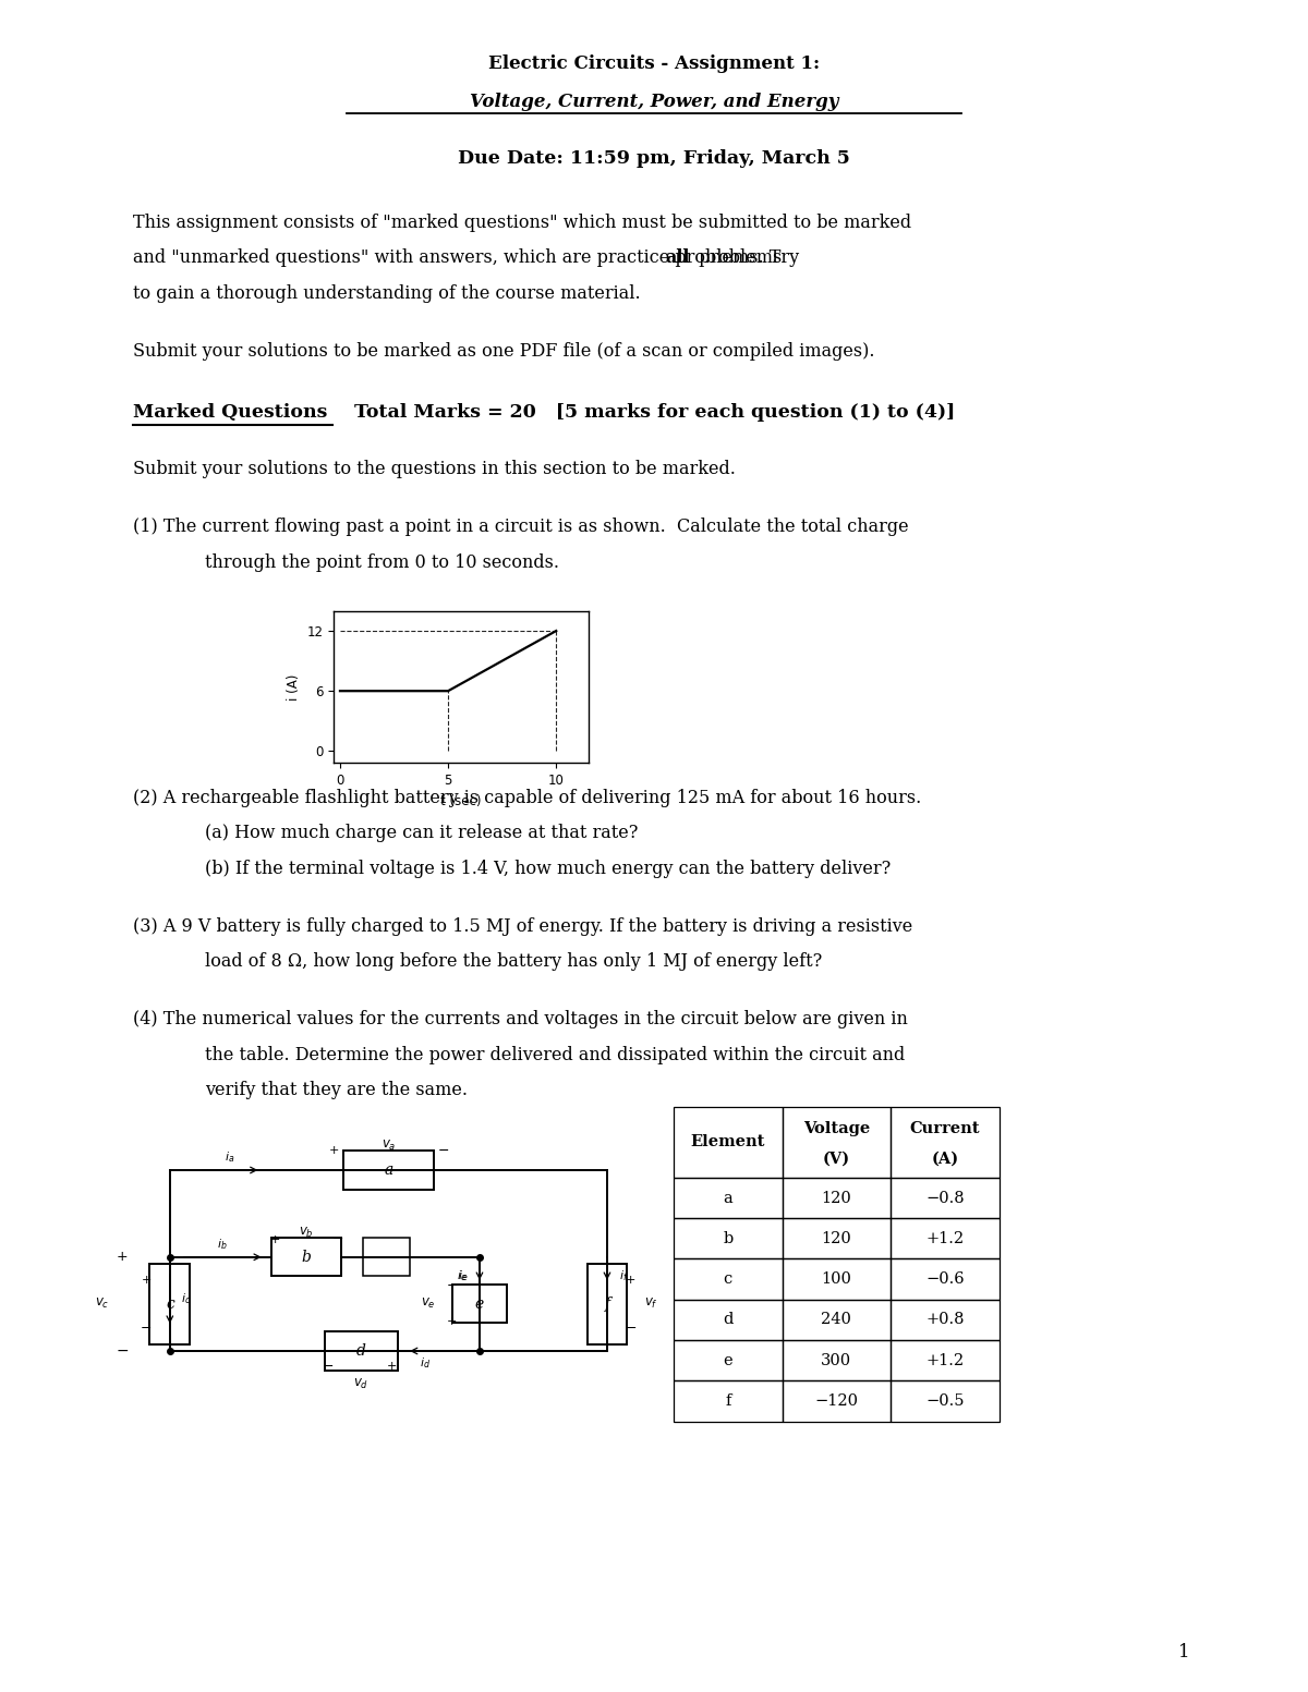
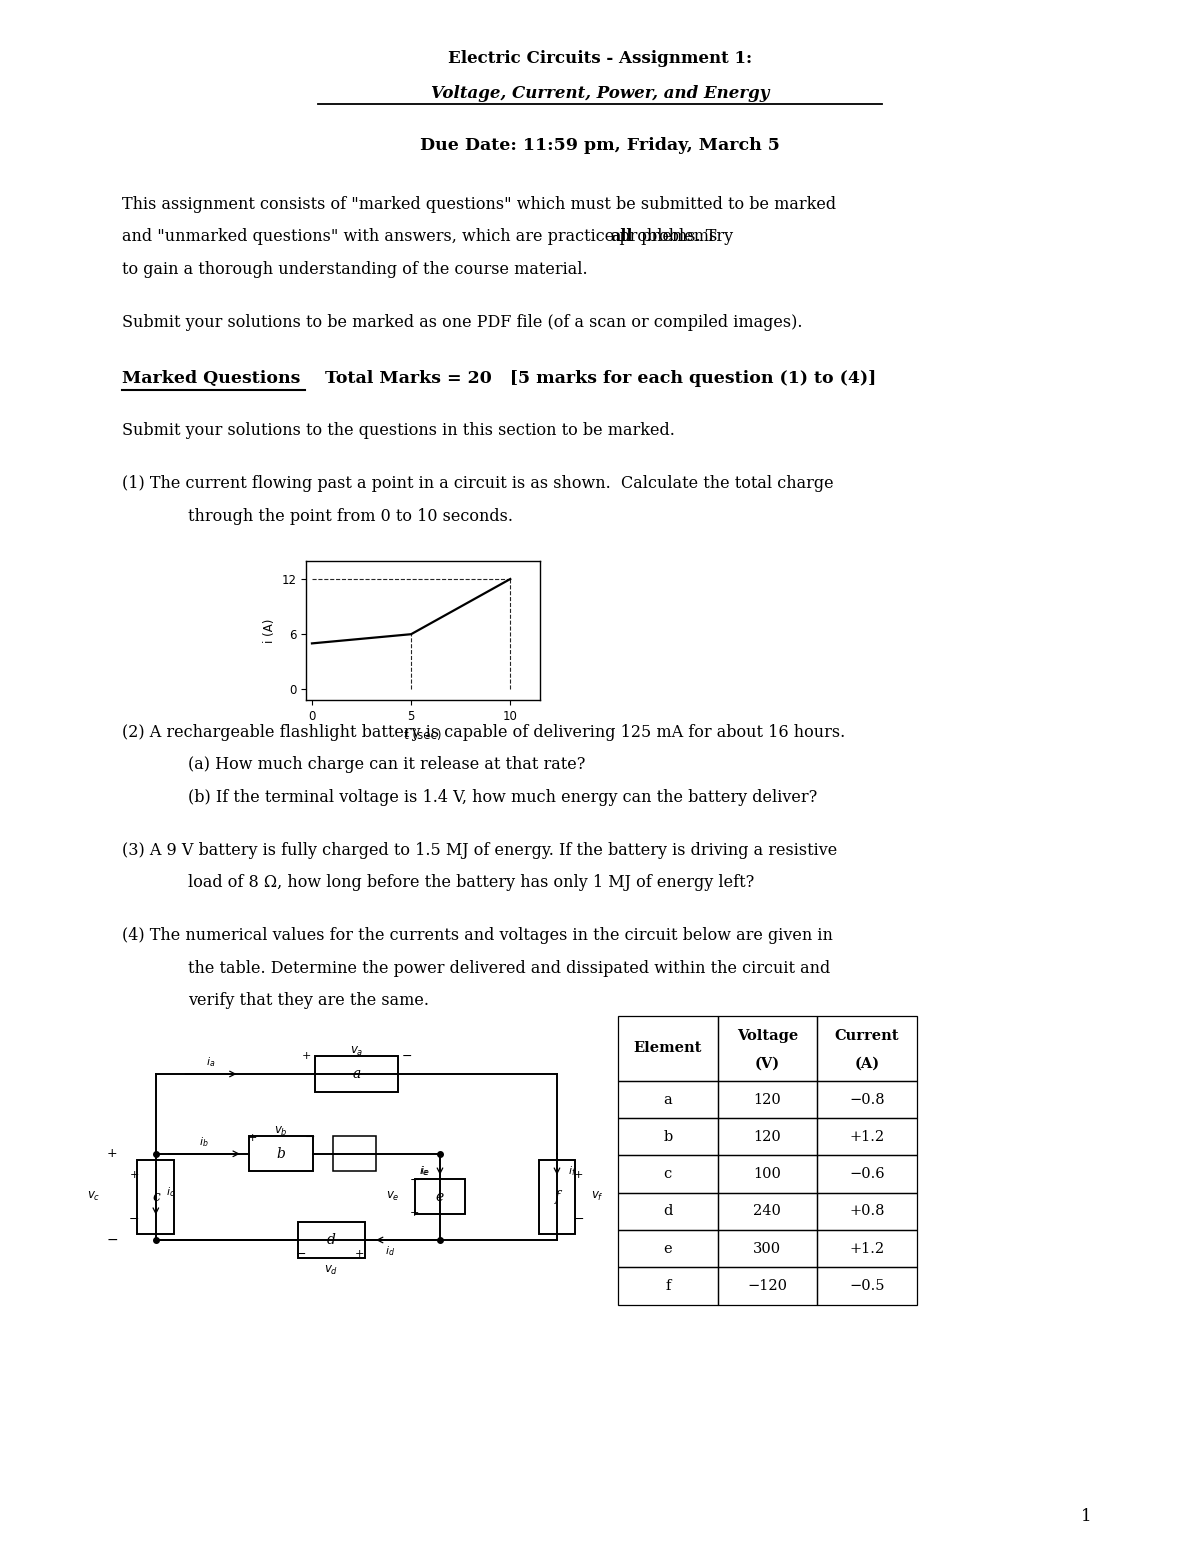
0: 6 -> 5
